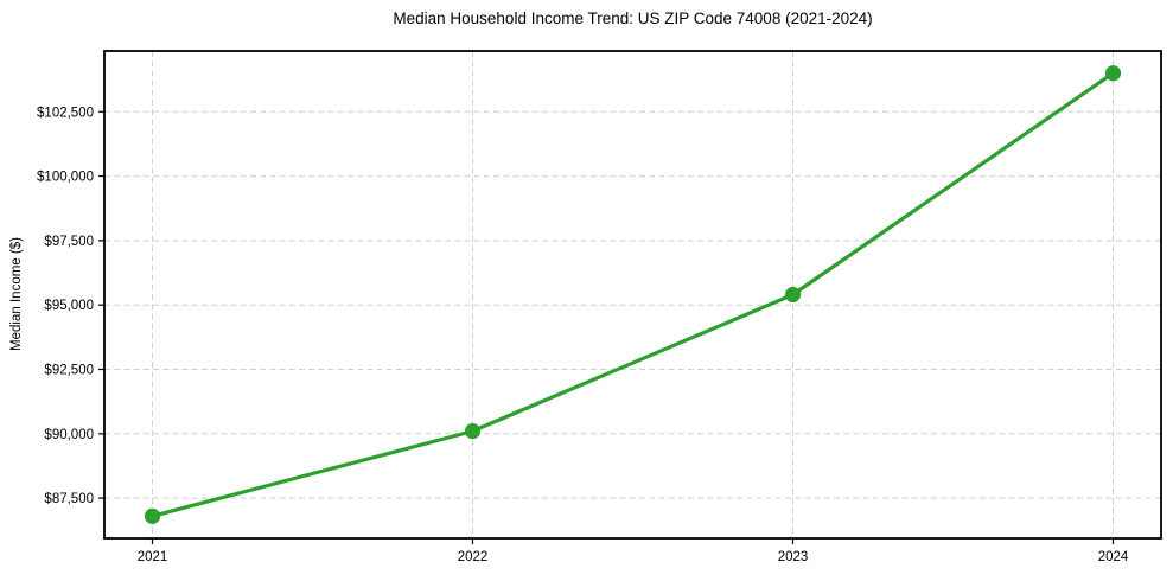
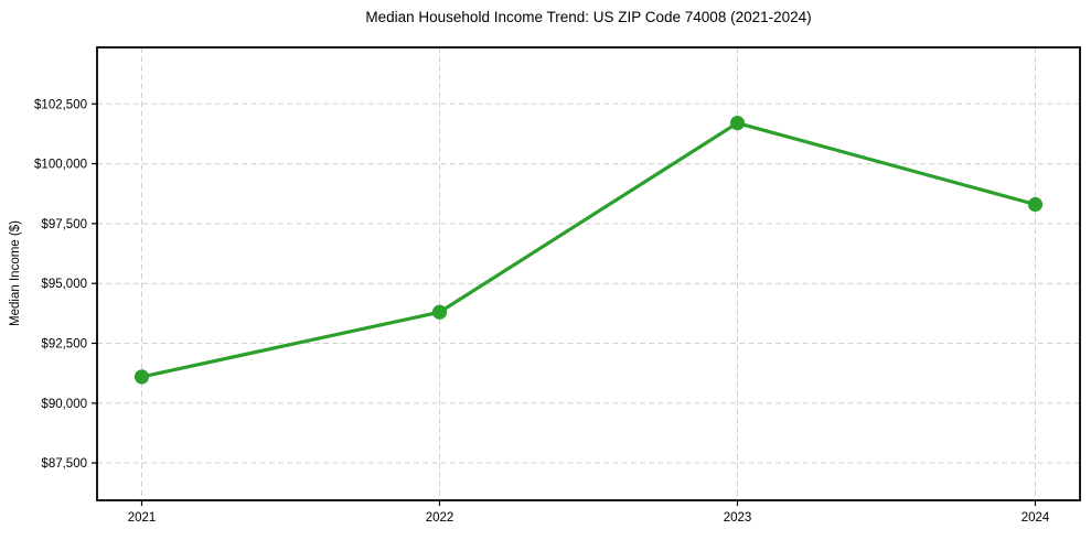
2021: $86800 -> $91100
2022: $90100 -> $93800
2023: $95400 -> $101700
2024: $104000 -> $98300
